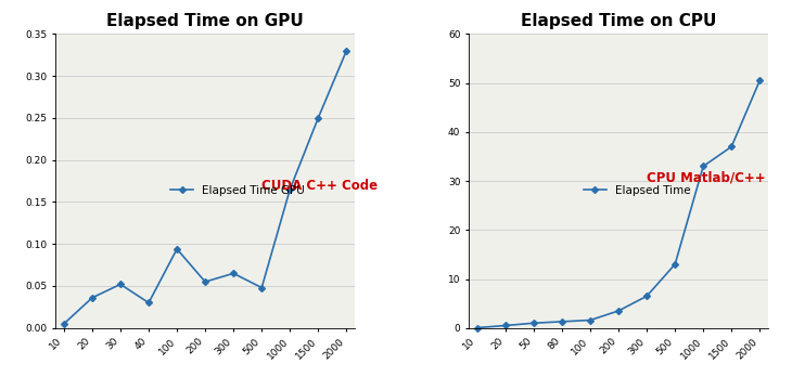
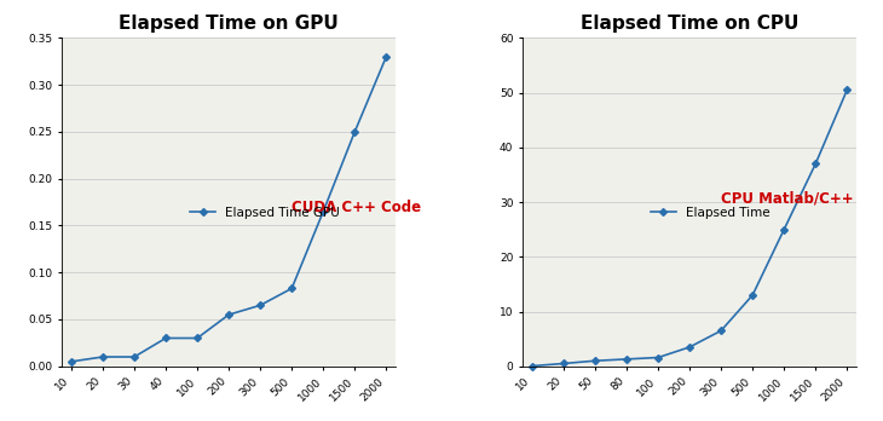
Elapsed Time on GPU/20: 0.036 -> 0.010
Elapsed Time on GPU/30: 0.052 -> 0.010
Elapsed Time on GPU/100: 0.094 -> 0.030
Elapsed Time on GPU/500: 0.048 -> 0.083
Elapsed Time on CPU/1000: 33.0 -> 25.0
